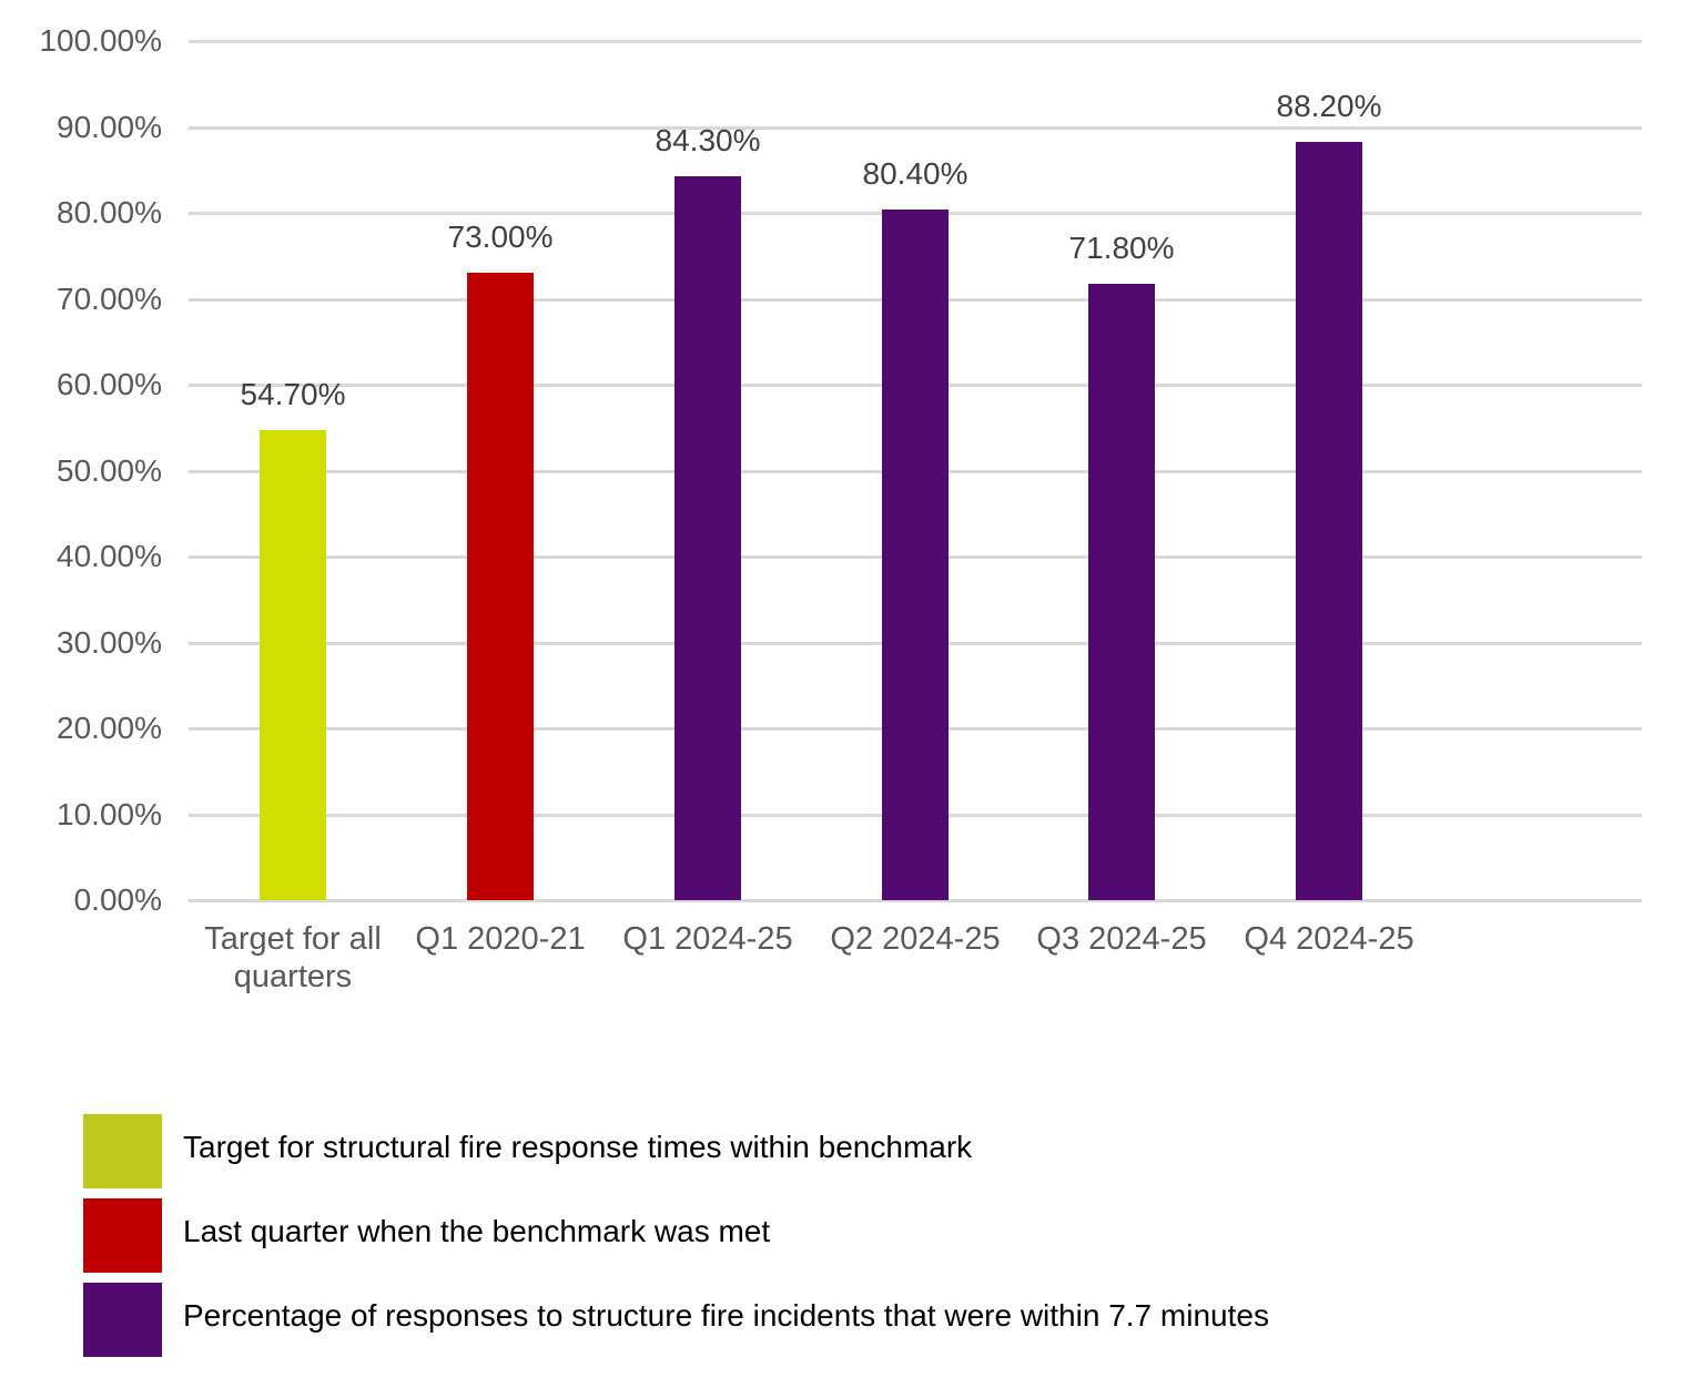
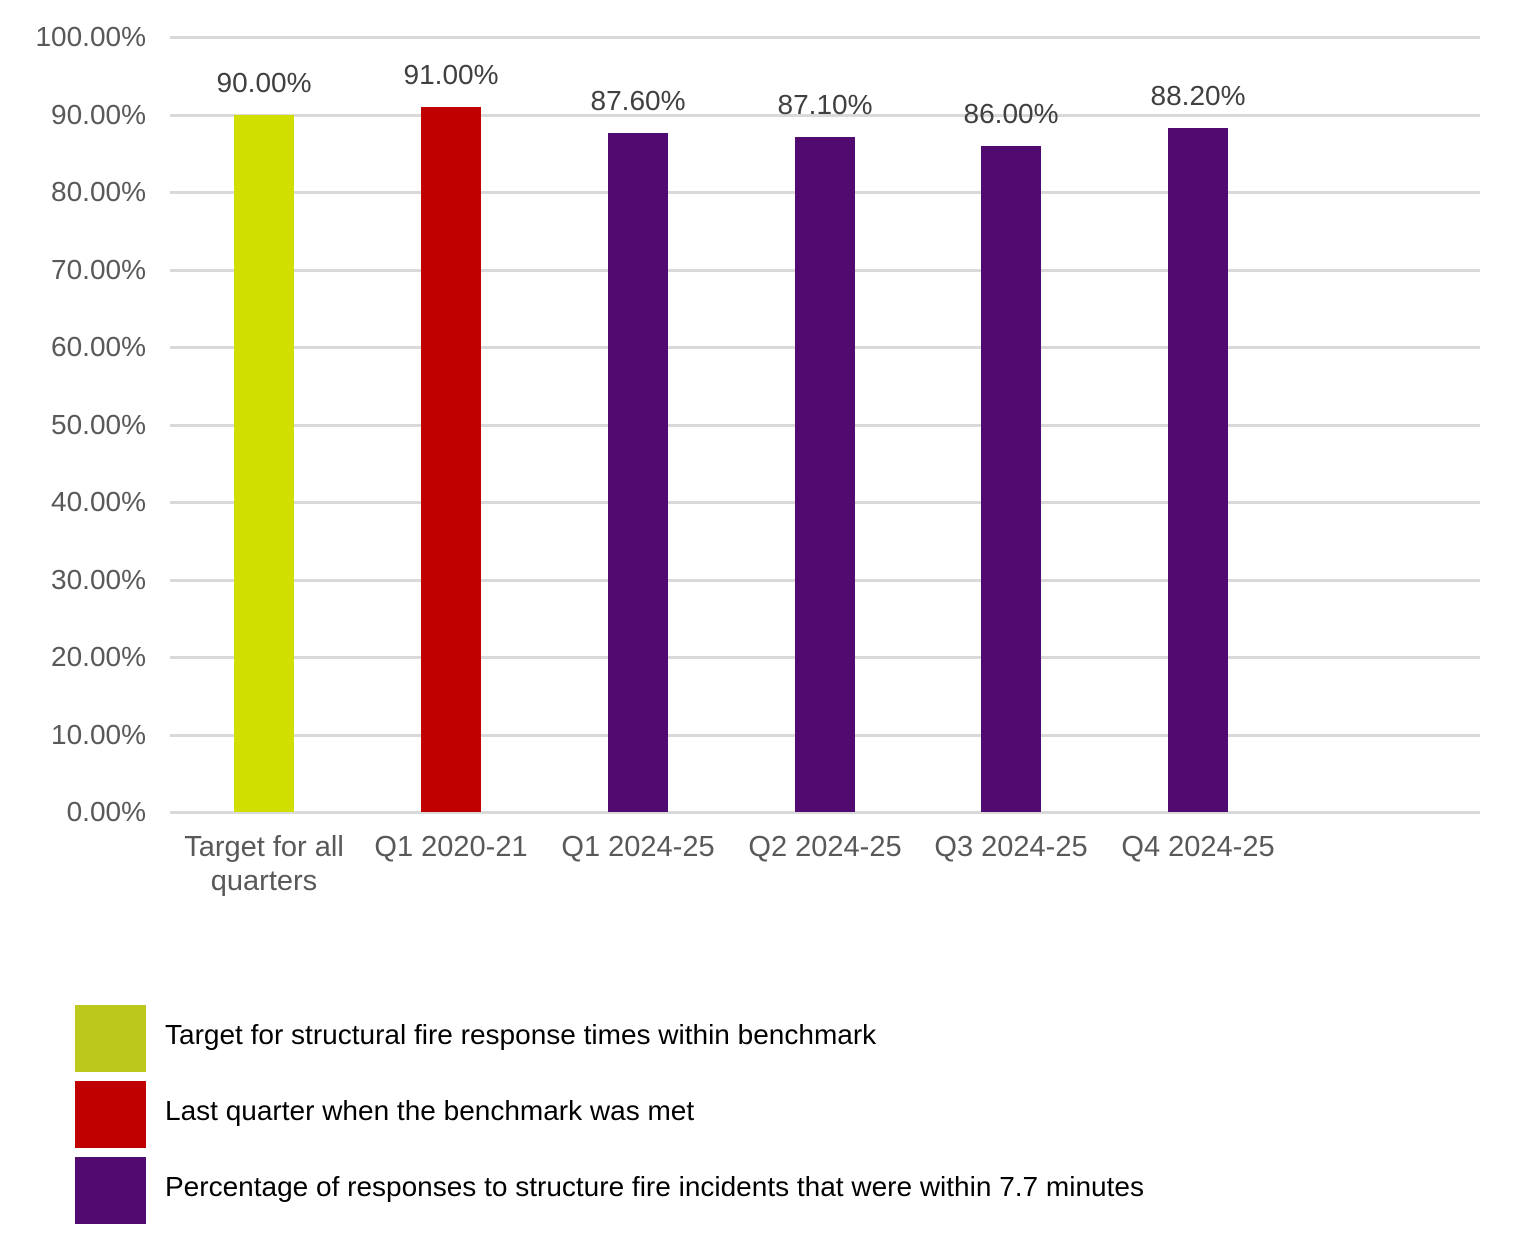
Target for all quarters: 54.70% -> 90.00%
Q1 2020-21: 73.00% -> 91.00%
Q1 2024-25: 84.30% -> 87.60%
Q2 2024-25: 80.40% -> 87.10%
Q3 2024-25: 71.80% -> 86.00%
